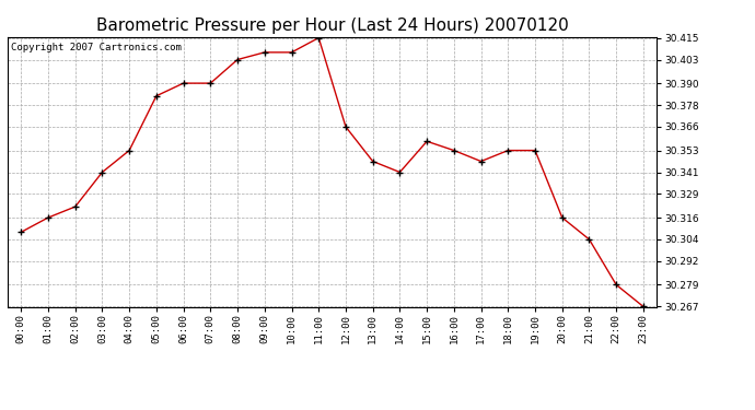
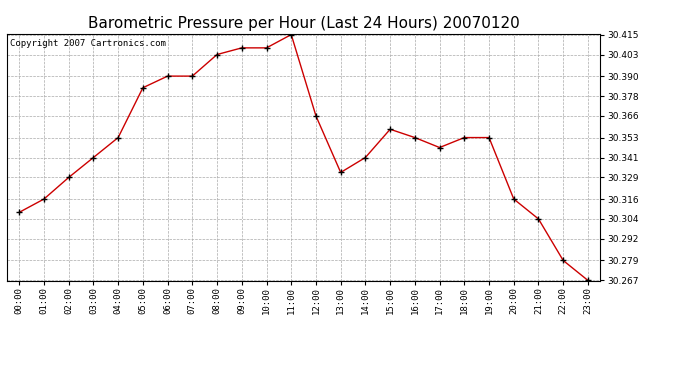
02:00: 30.322 -> 30.329
13:00: 30.347 -> 30.332
